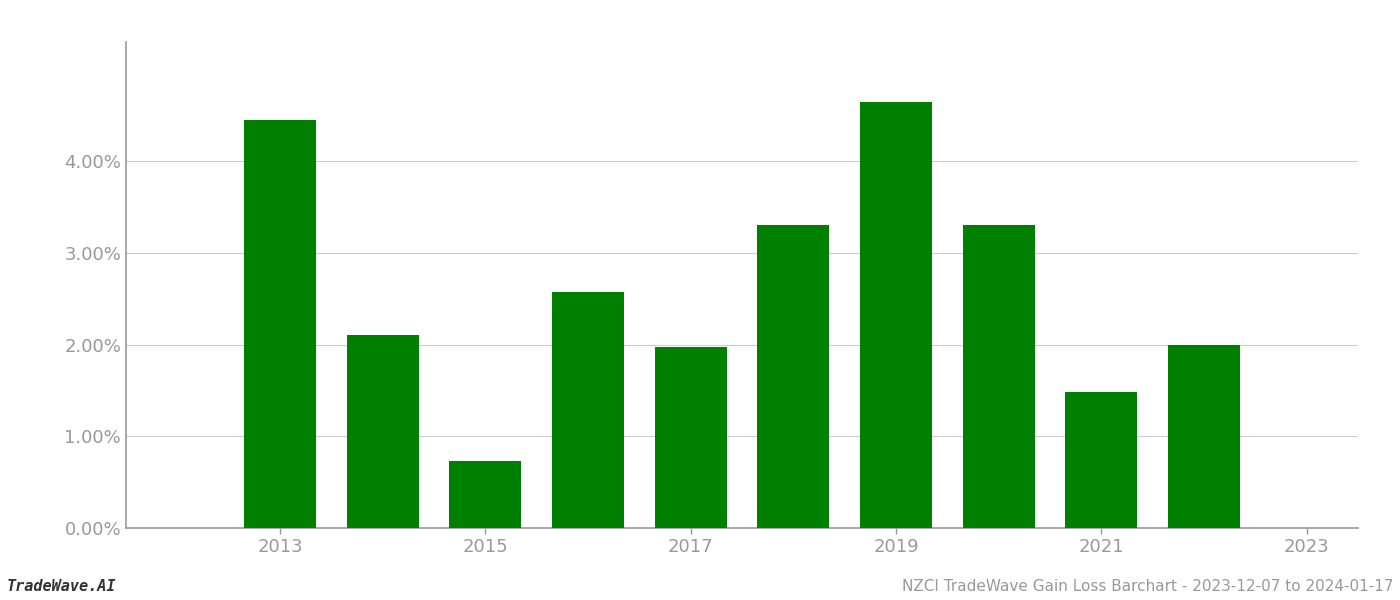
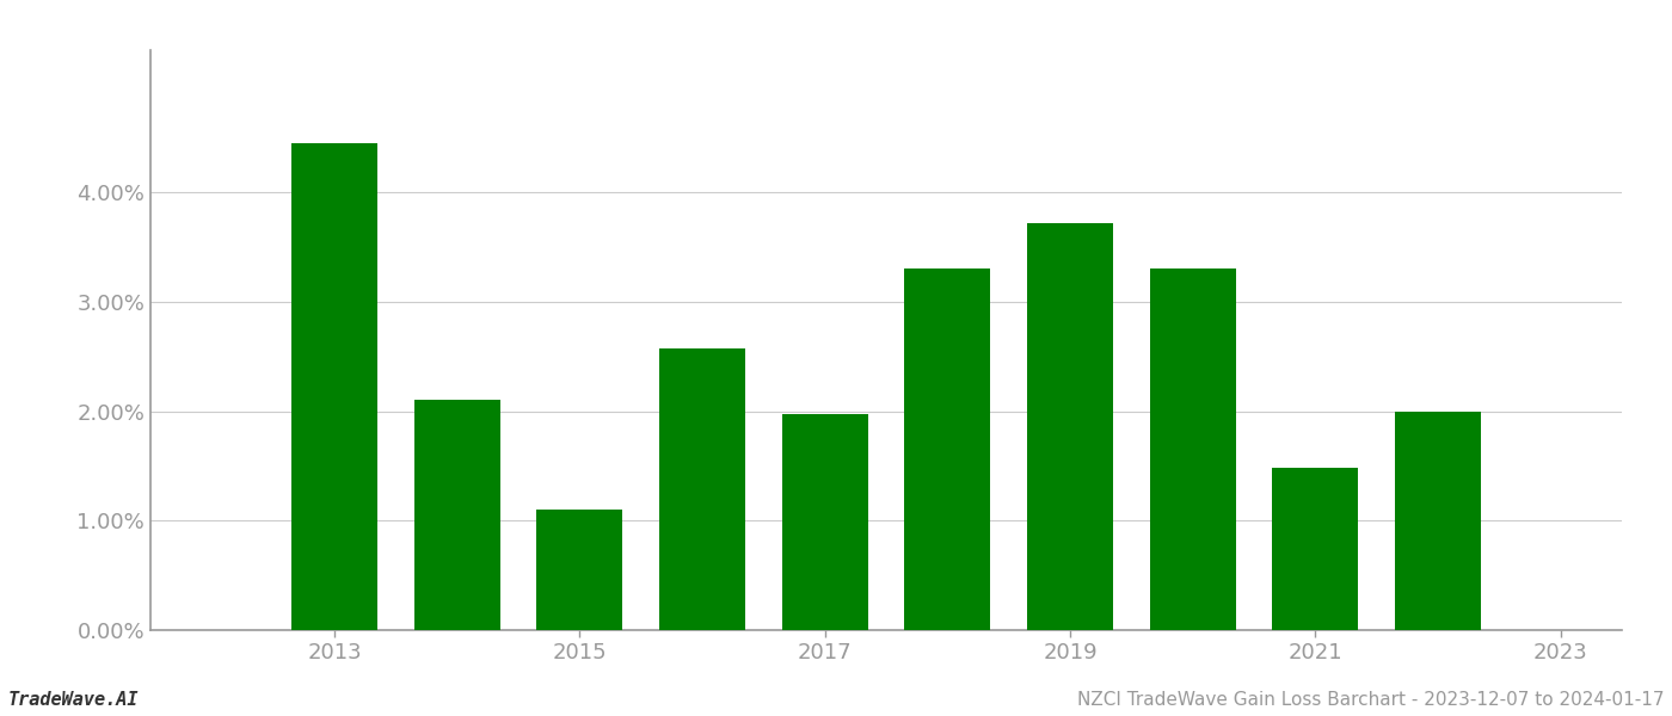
2015: 0.73% -> 1.10%
2019: 4.65% -> 3.72%
